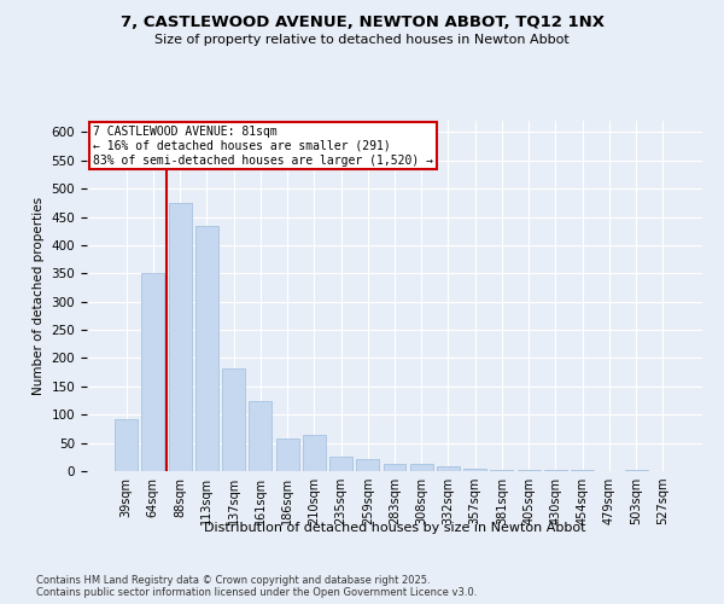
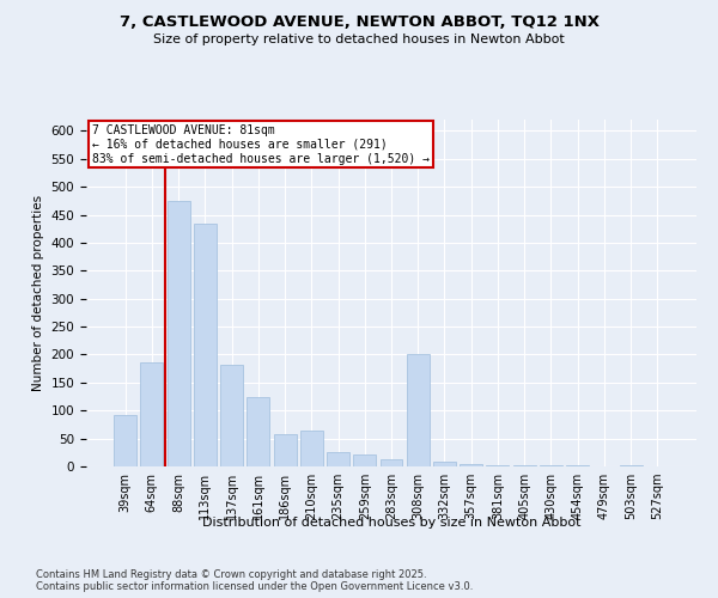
64sqm: 350 -> 185
308sqm: 12 -> 200
